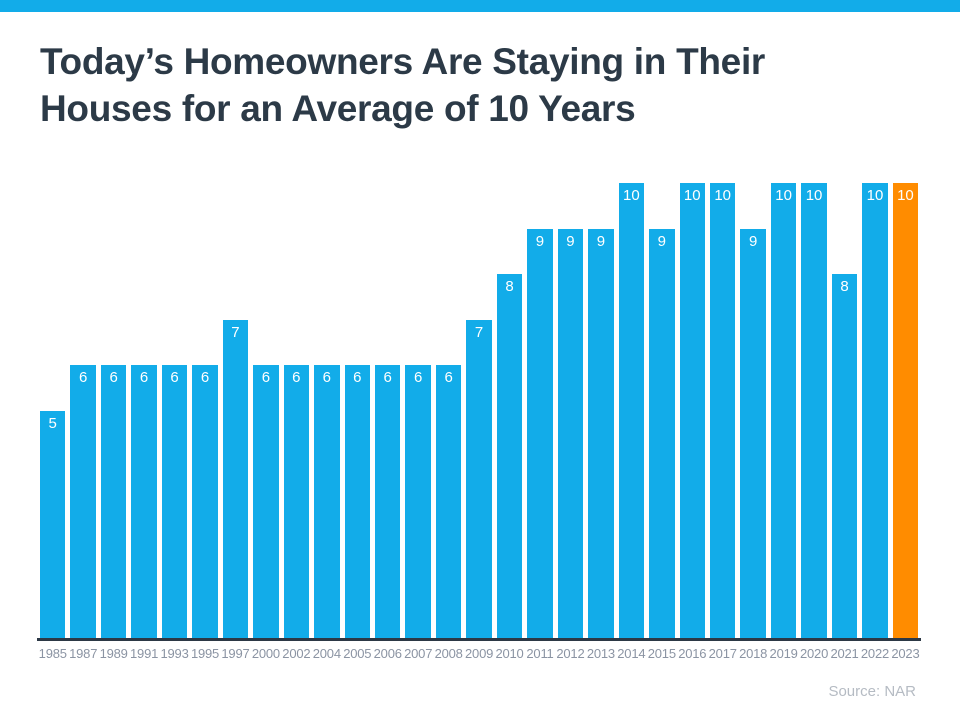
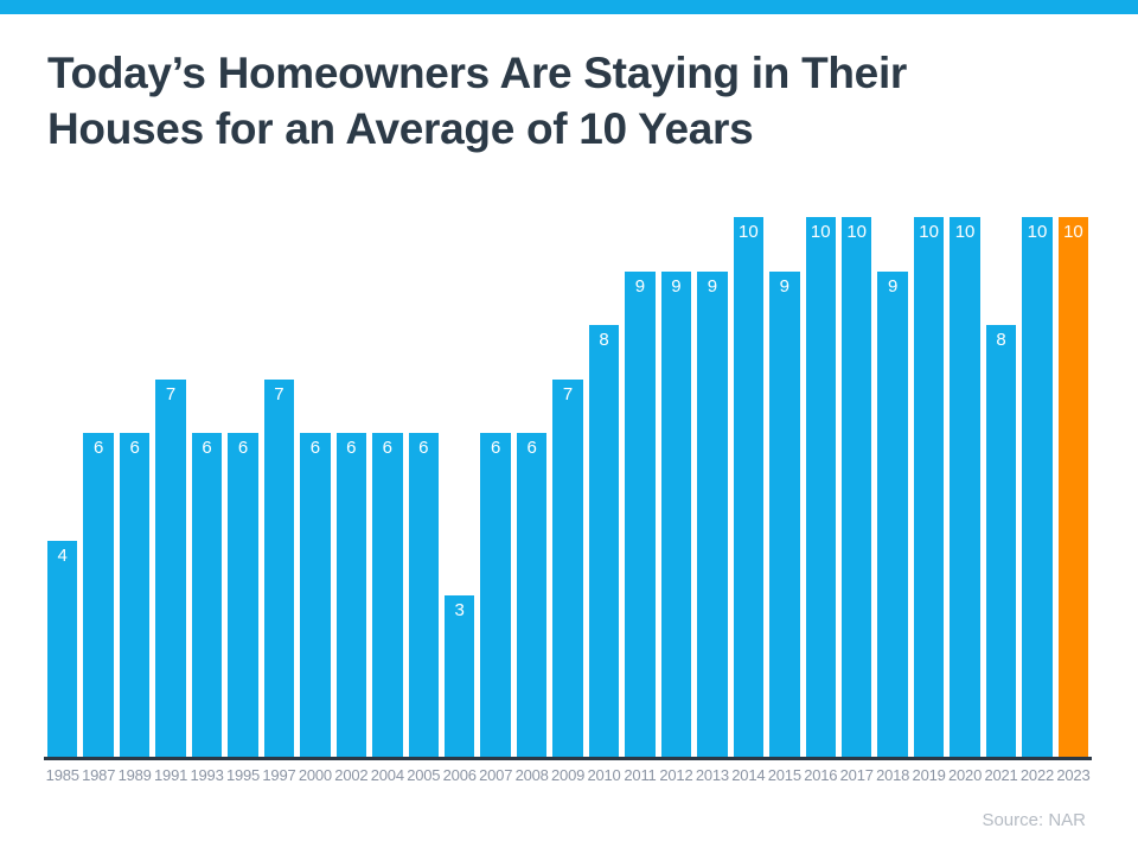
1985: 5 -> 4
1991: 6 -> 7
2006: 6 -> 3
